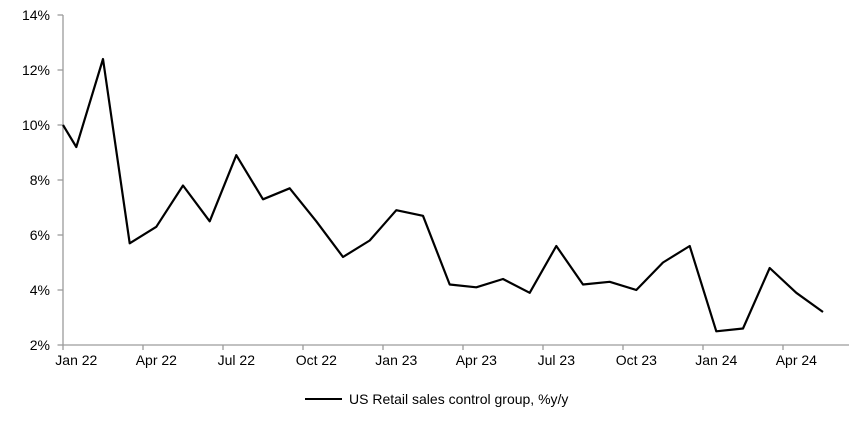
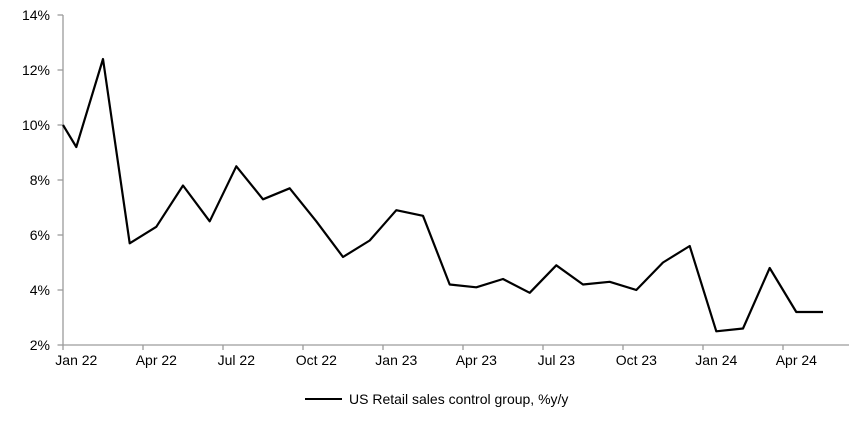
Jul 22: 8.9% -> 8.5%
Jul 23: 5.6% -> 4.9%
Apr 24: 3.9% -> 3.2%
